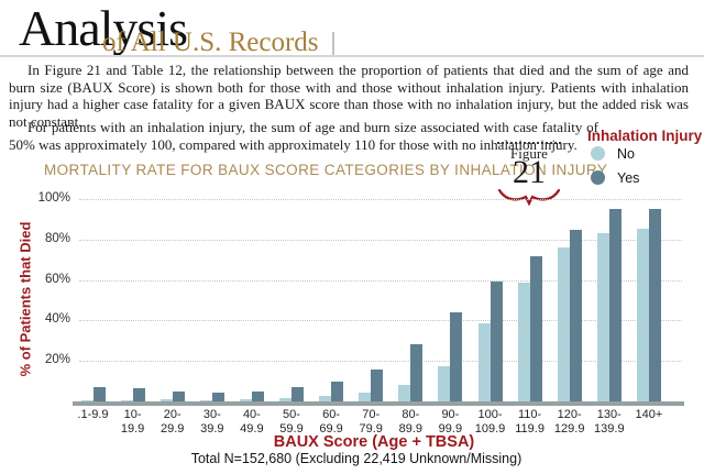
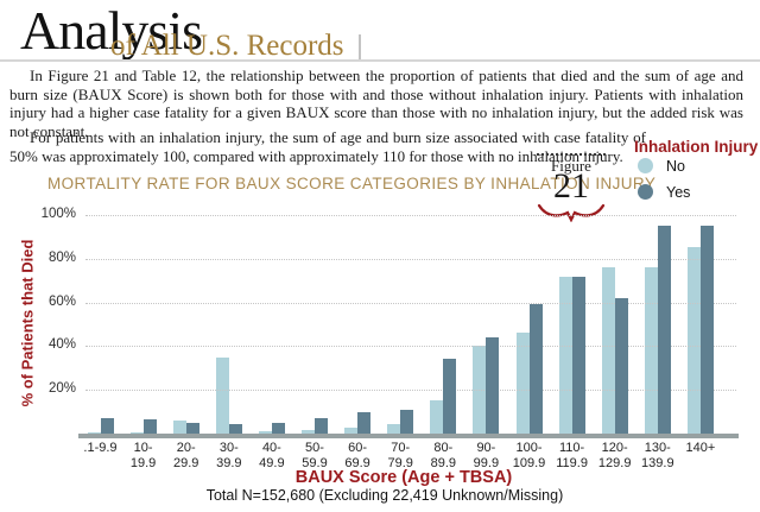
No/20-29.9: 1% -> 6%
No/30-39.9: 1% -> 35%
Yes/70-79.9: 16% -> 11%
No/80-89.9: 8% -> 15%
Yes/80-89.9: 28% -> 34%
No/90-99.9: 18% -> 40%
No/100-109.9: 38% -> 46%
No/110-119.9: 58% -> 72%
Yes/120-129.9: 85% -> 62%
No/130-139.9: 83% -> 76%
